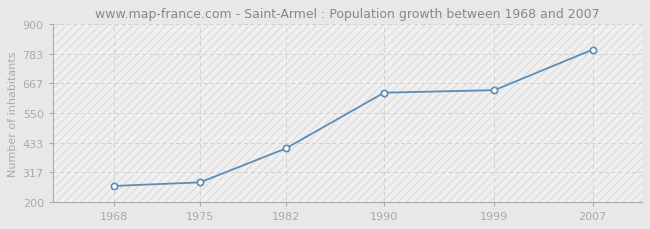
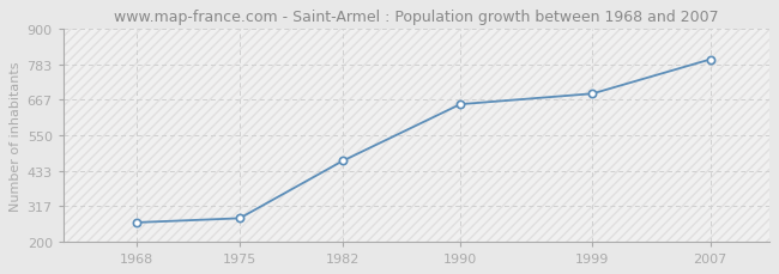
1982: 410 -> 465
1990: 630 -> 652
1999: 640 -> 687
